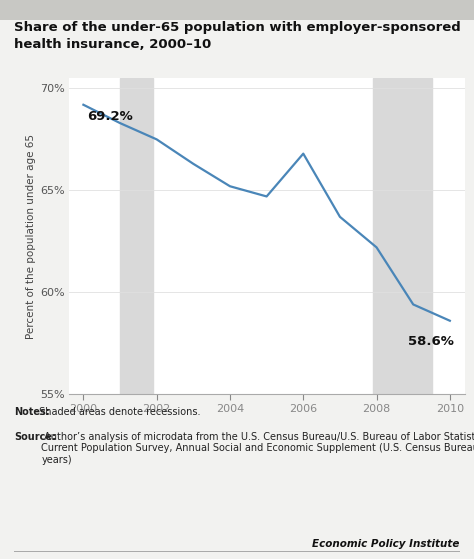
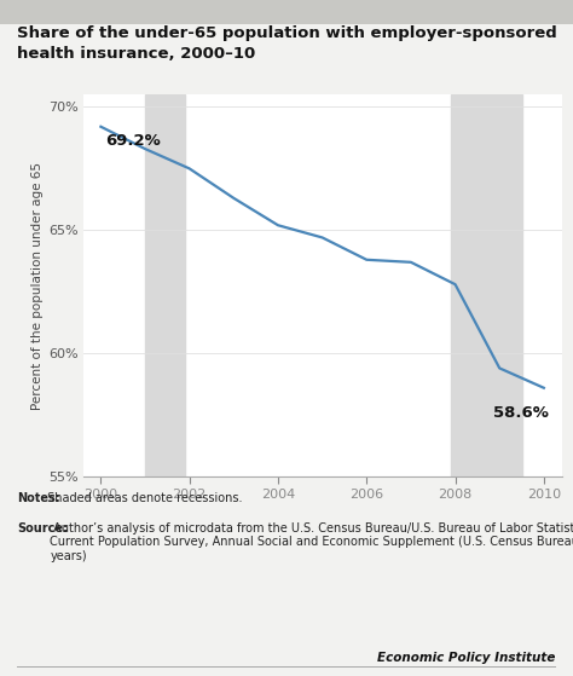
2006: 66.8% -> 63.8%
2008: 62.2% -> 62.8%
